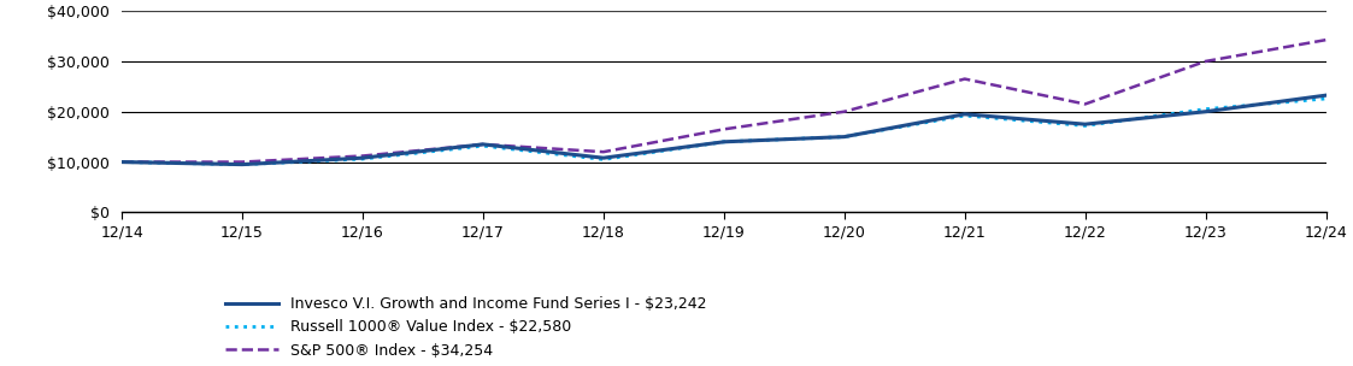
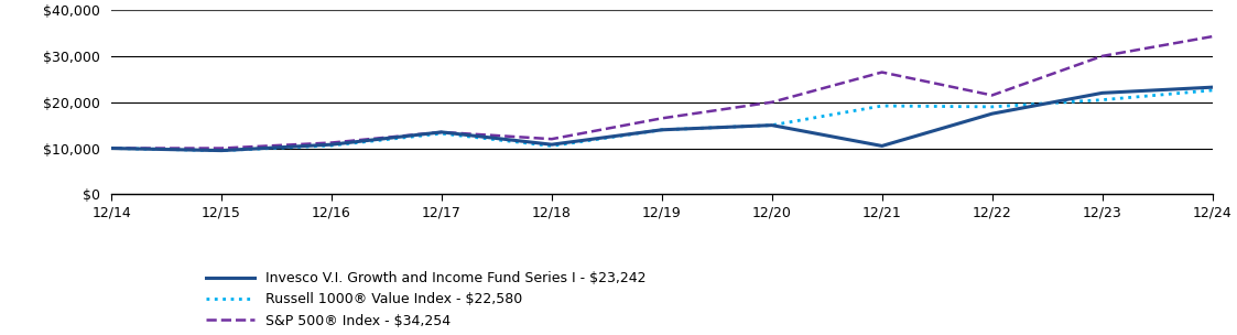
Invesco V.I. Growth and Income Fund Series I - $23,242/12/21: $19,500 -> $10,500
Russell 1000® Value Index - $22,580/12/22: $17,200 -> $19,000
Invesco V.I. Growth and Income Fund Series I - $23,242/12/23: $20,000 -> $22,000
